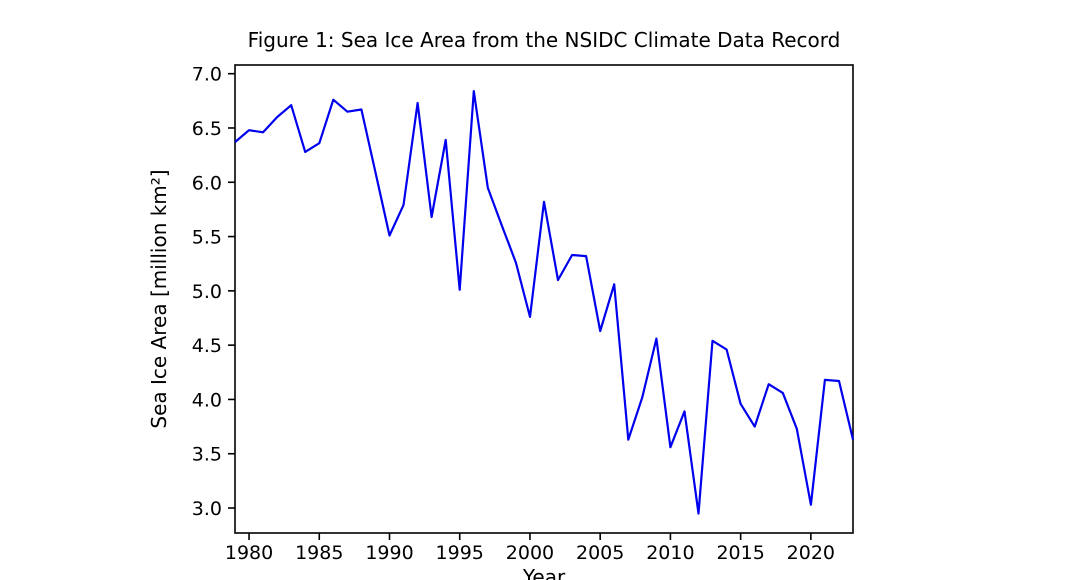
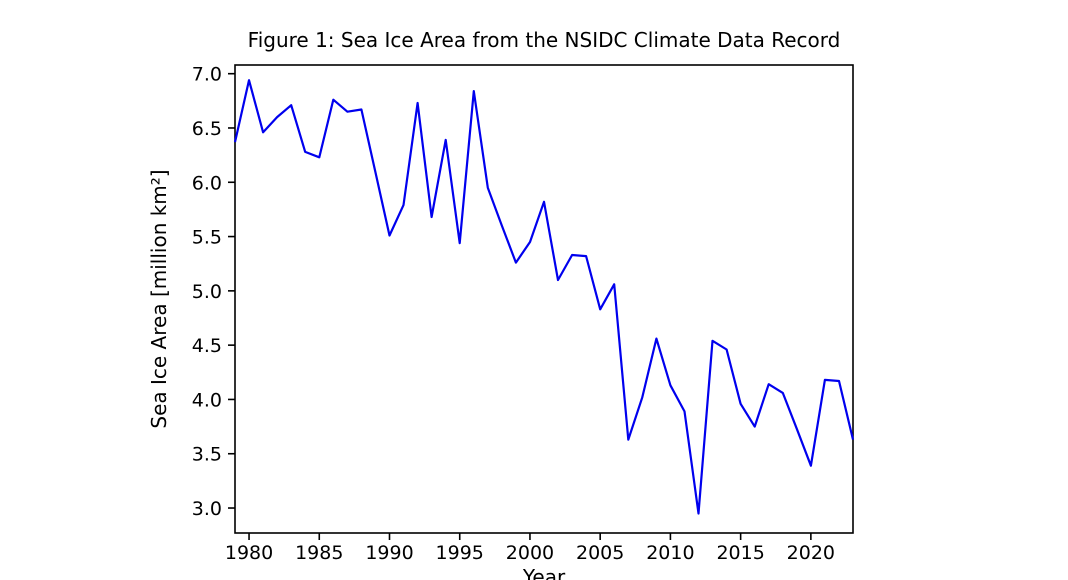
1980: 6.48 -> 6.94
1985: 6.36 -> 6.23
1995: 5.01 -> 5.44
2000: 4.76 -> 5.45
2005: 4.63 -> 4.83
2010: 3.56 -> 4.13
2020: 3.03 -> 3.39
